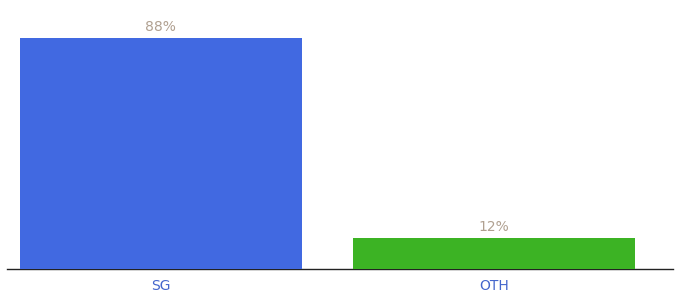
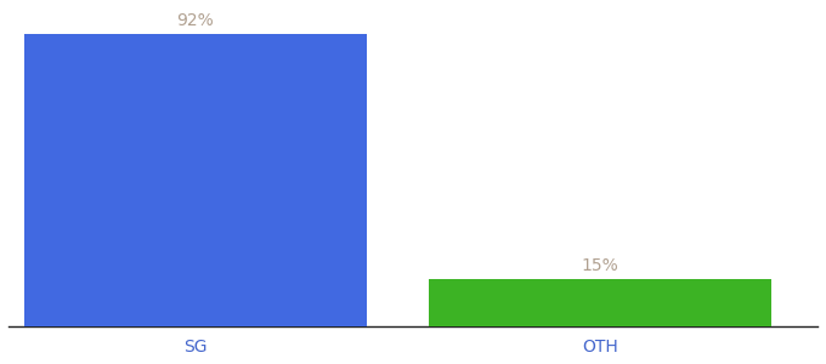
SG: 88% -> 92%
OTH: 12% -> 15%
